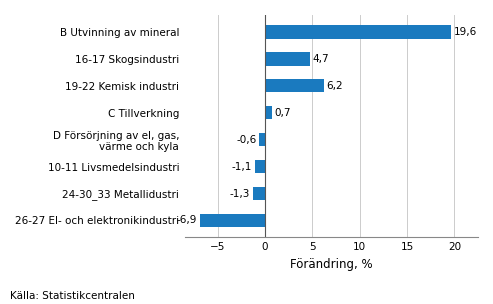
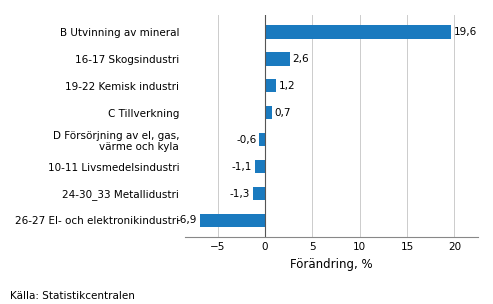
16-17 Skogsindustri: 4,7 -> 2,6
19-22 Kemisk industri: 6,2 -> 1,2
